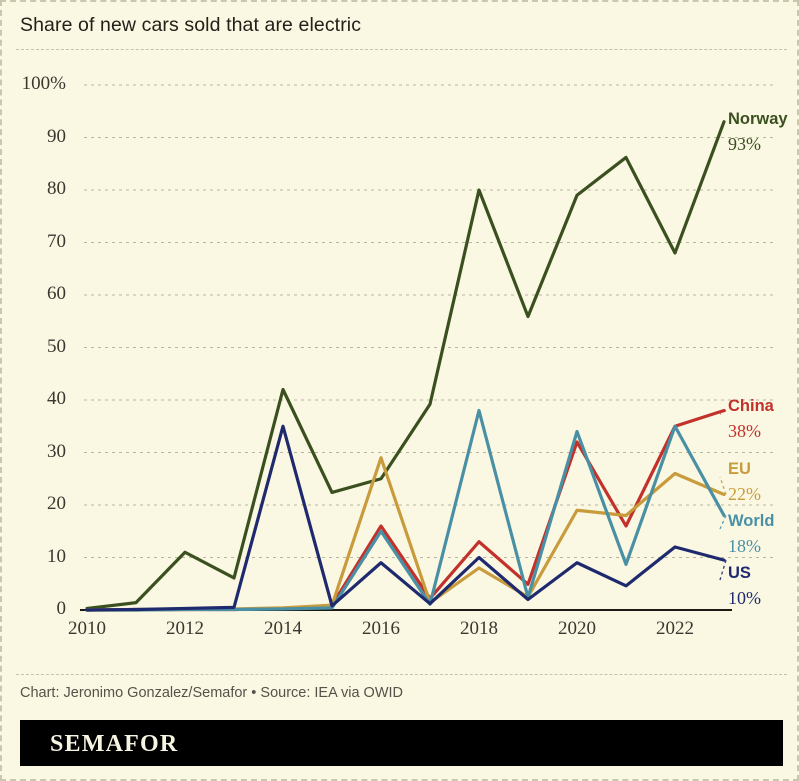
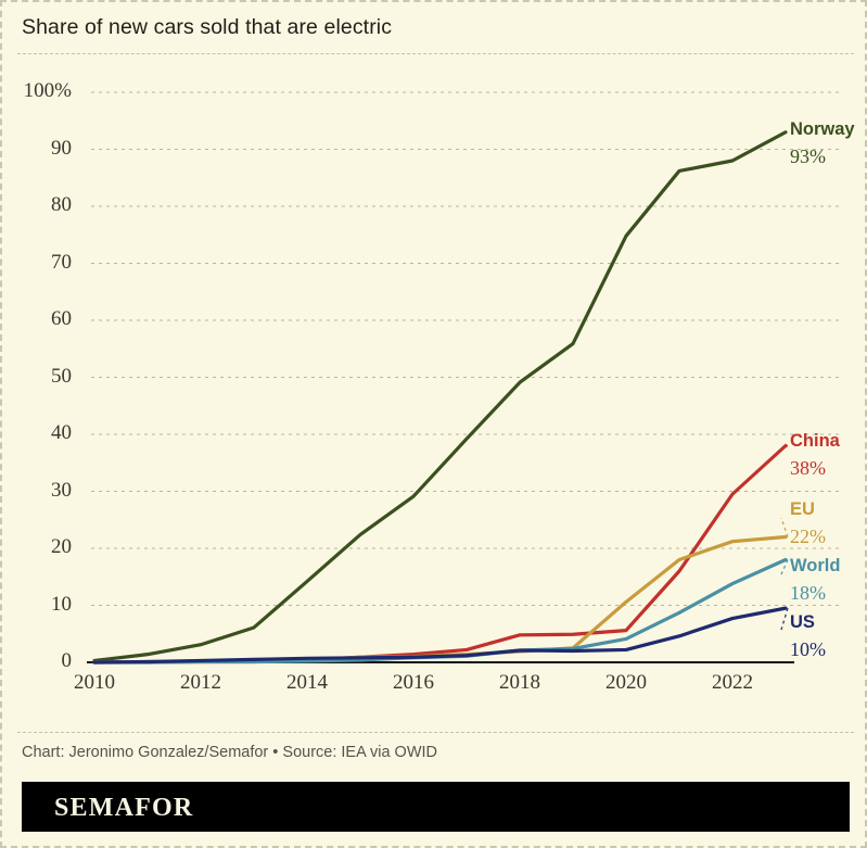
Norway/2012: 11% -> 3%
Norway/2014: 42% -> 14%
US/2014: 35% -> 1%
Norway/2016: 25% -> 29%
China/2016: 16% -> 1%
EU/2016: 29% -> 1%
World/2016: 15% -> 1%
US/2016: 9% -> 1%
Norway/2018: 80% -> 49%
China/2018: 13% -> 5%
EU/2018: 8% -> 2%
World/2018: 38% -> 2%
US/2018: 10% -> 2%
Norway/2020: 79% -> 75%
China/2020: 32% -> 6%
EU/2020: 19% -> 11%
World/2020: 34% -> 4%
US/2020: 9% -> 2%
Norway/2022: 68% -> 88%
China/2022: 35% -> 30%
EU/2022: 26% -> 21%
World/2022: 35% -> 14%
US/2022: 12% -> 8%
